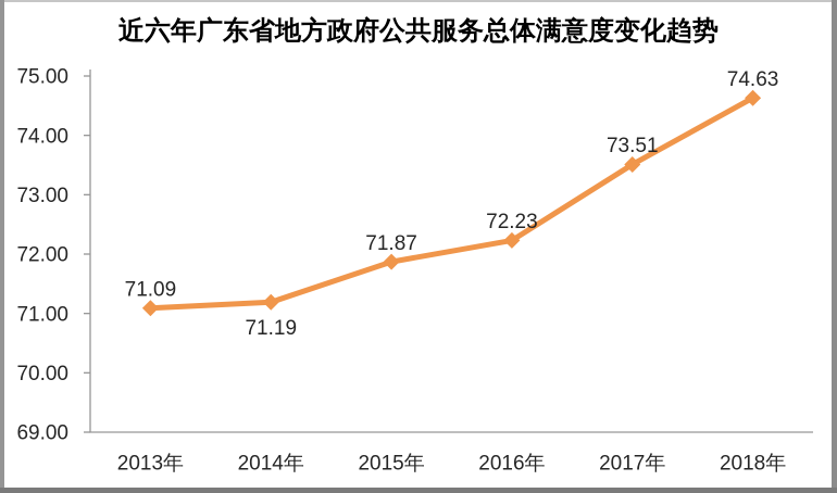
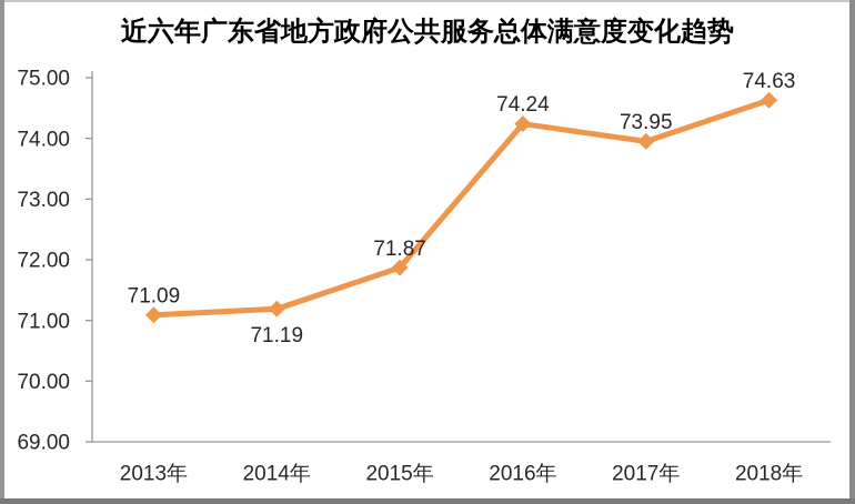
2016年: 72.23 -> 74.24
2017年: 73.51 -> 73.95
